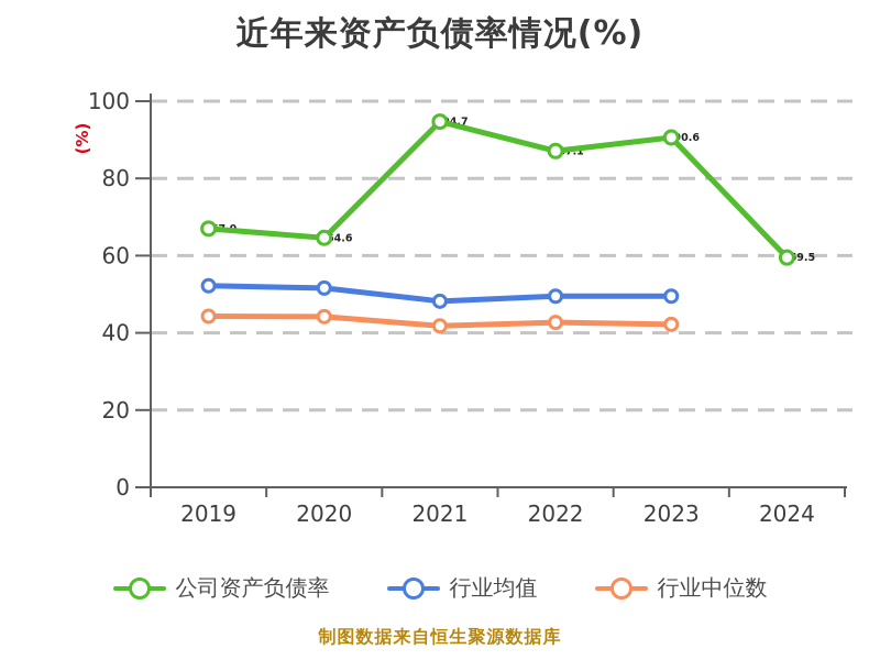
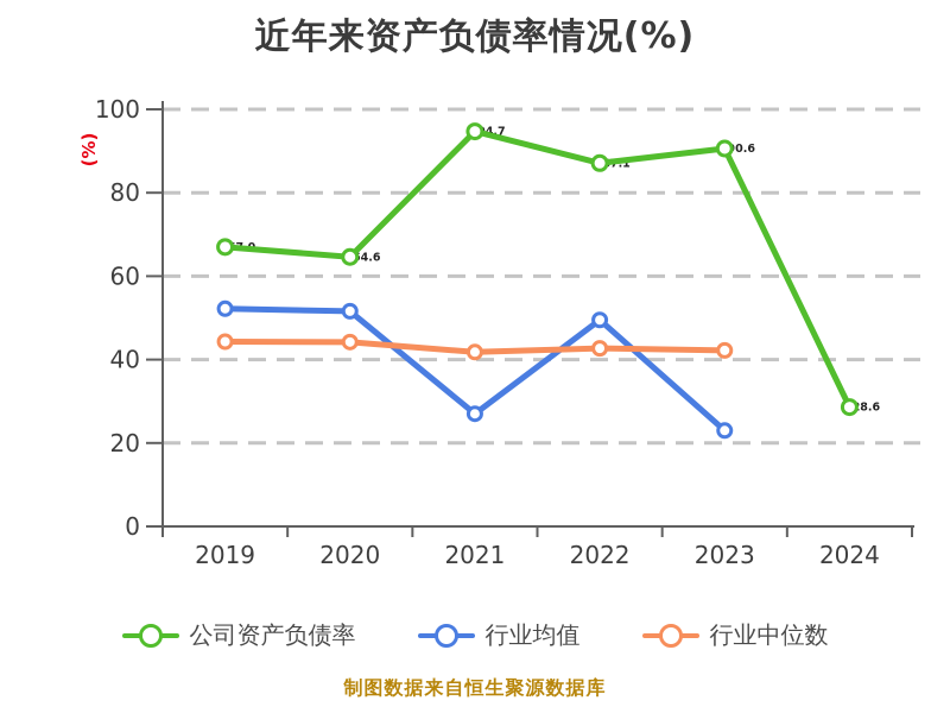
行业均值/2021: 48 -> 27
行业均值/2023: 50 -> 23
公司资产负债率/2024: 59.5 -> 28.6
